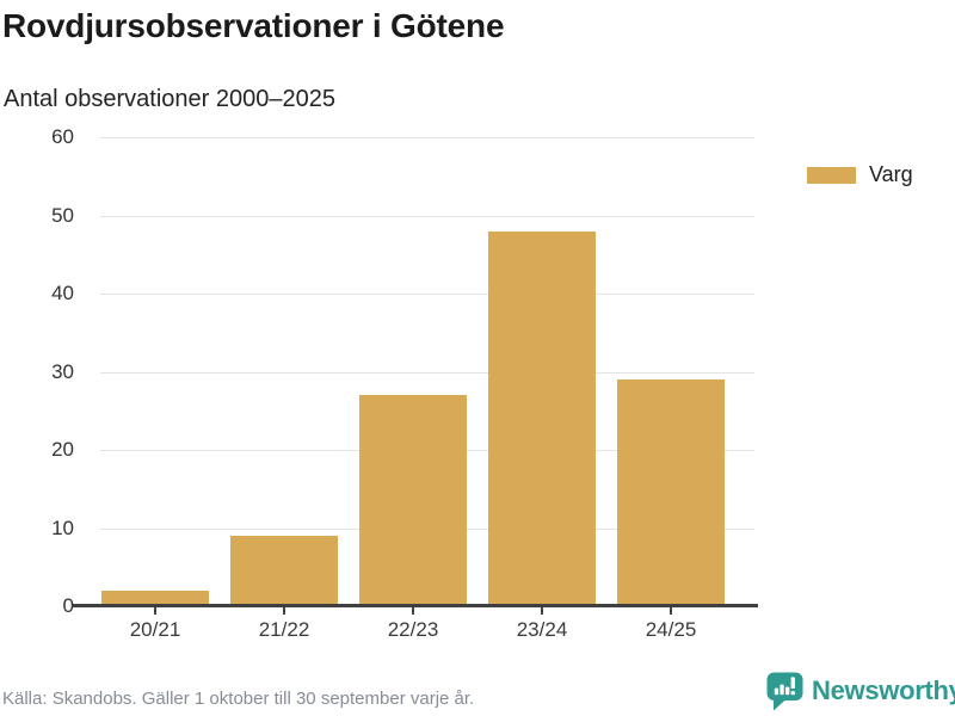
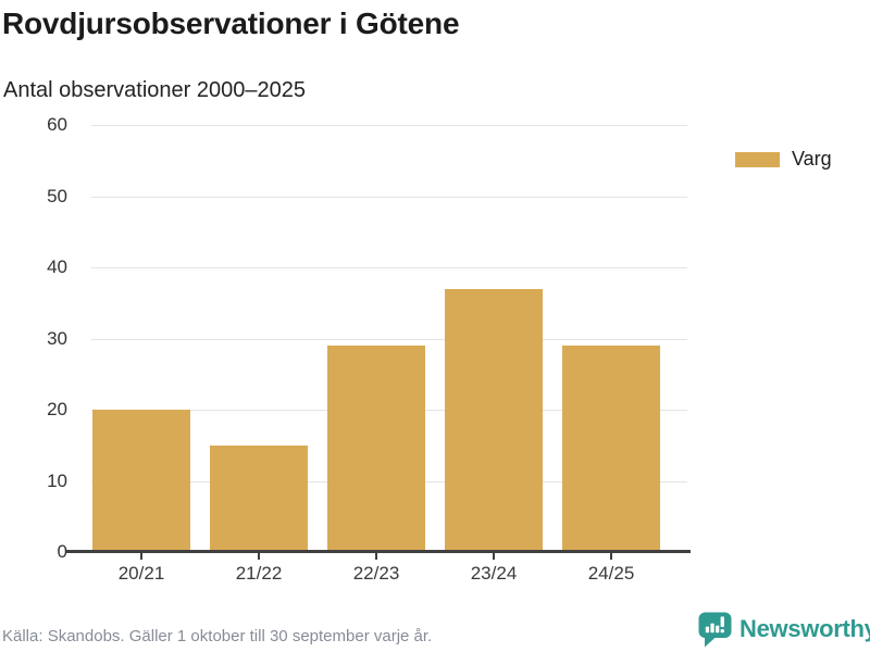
20/21: 2 -> 20
21/22: 9 -> 15
22/23: 27 -> 29
23/24: 48 -> 37
